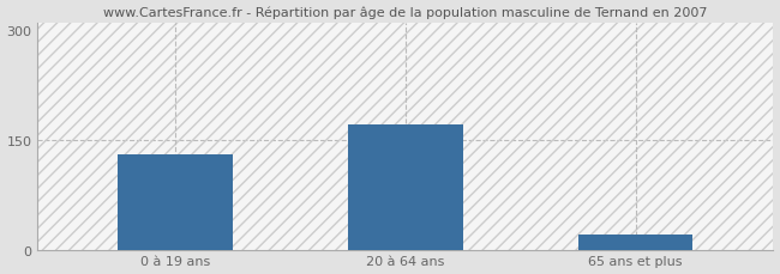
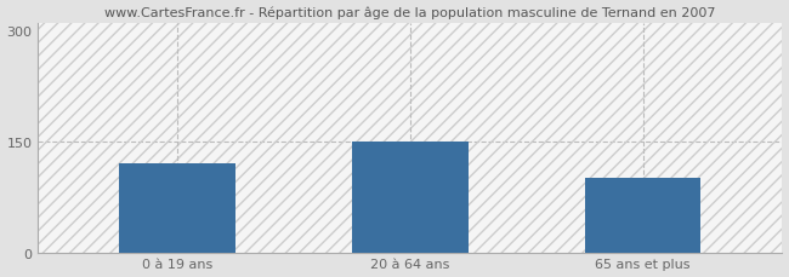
0 à 19 ans: 130 -> 120
20 à 64 ans: 170 -> 150
65 ans et plus: 20 -> 100
